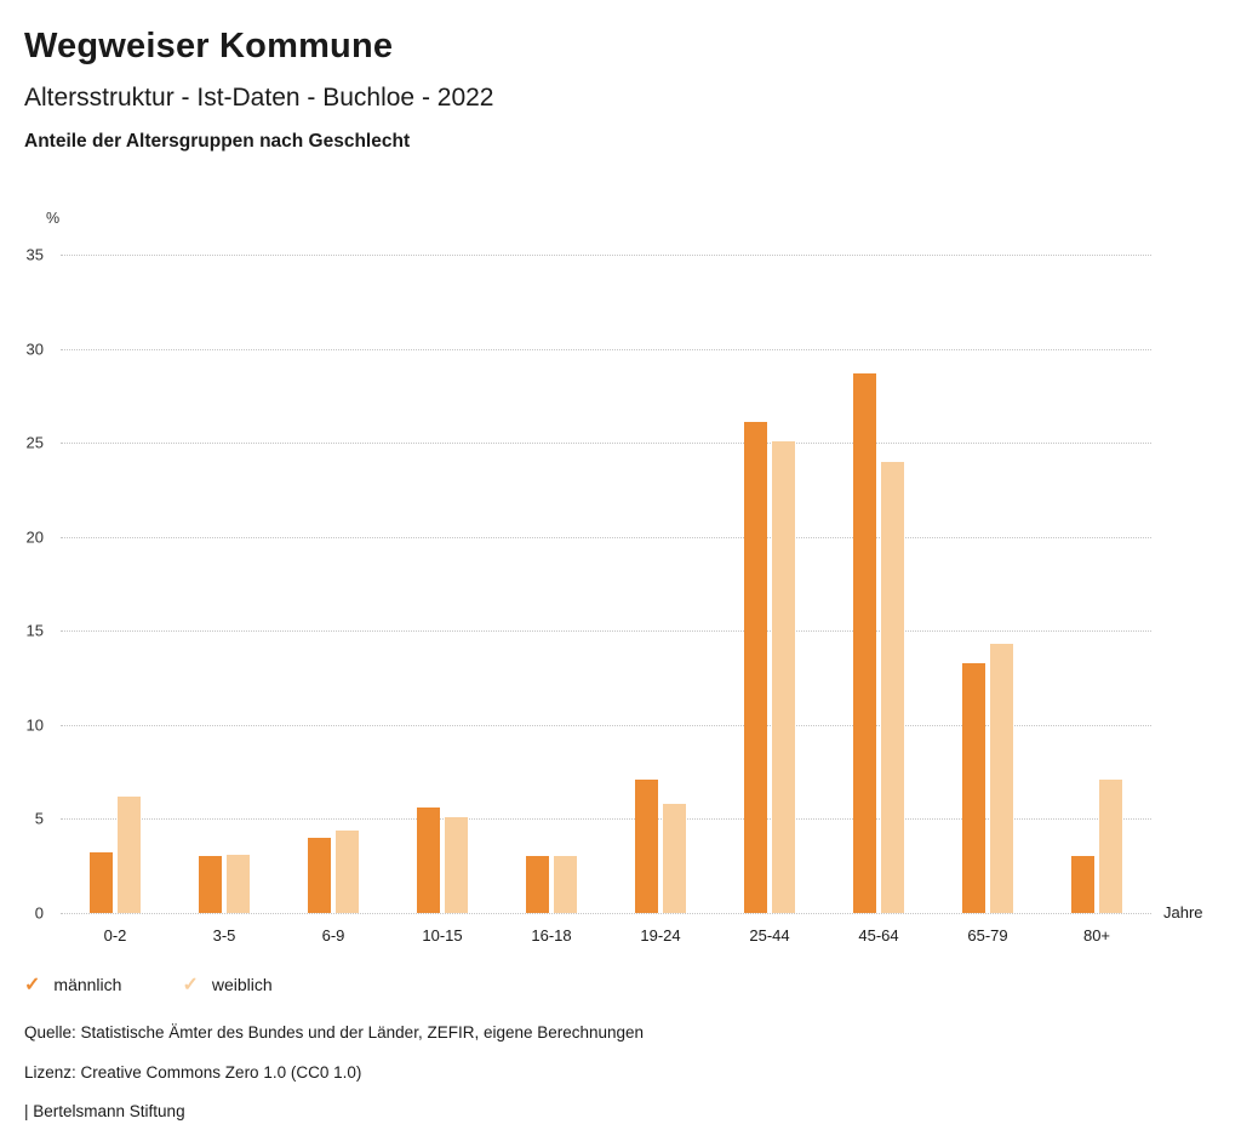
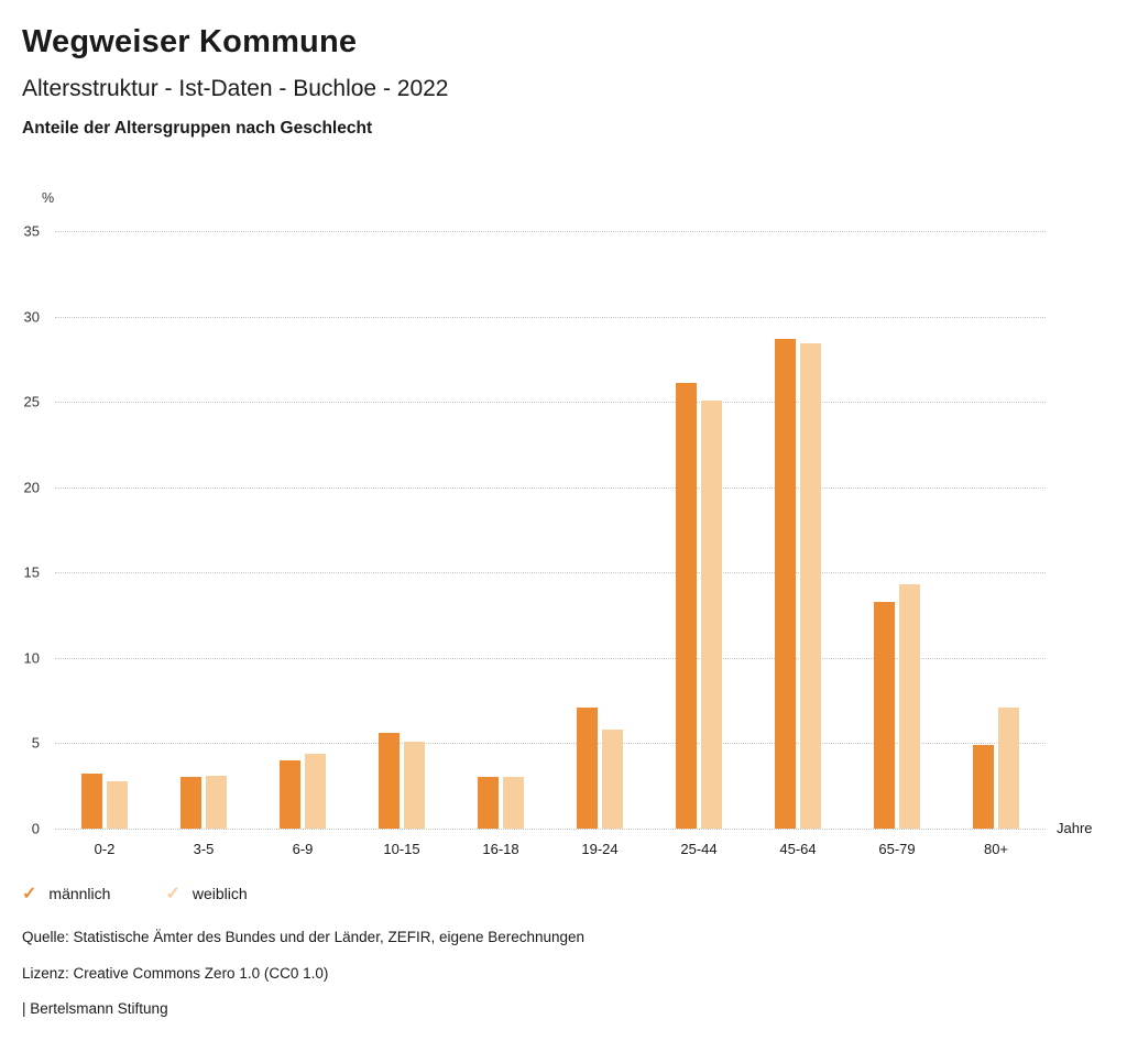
weiblich/0-2: 6.2 -> 2.8
weiblich/45-64: 24.0 -> 28.4
männlich/80+: 3.0 -> 4.9
